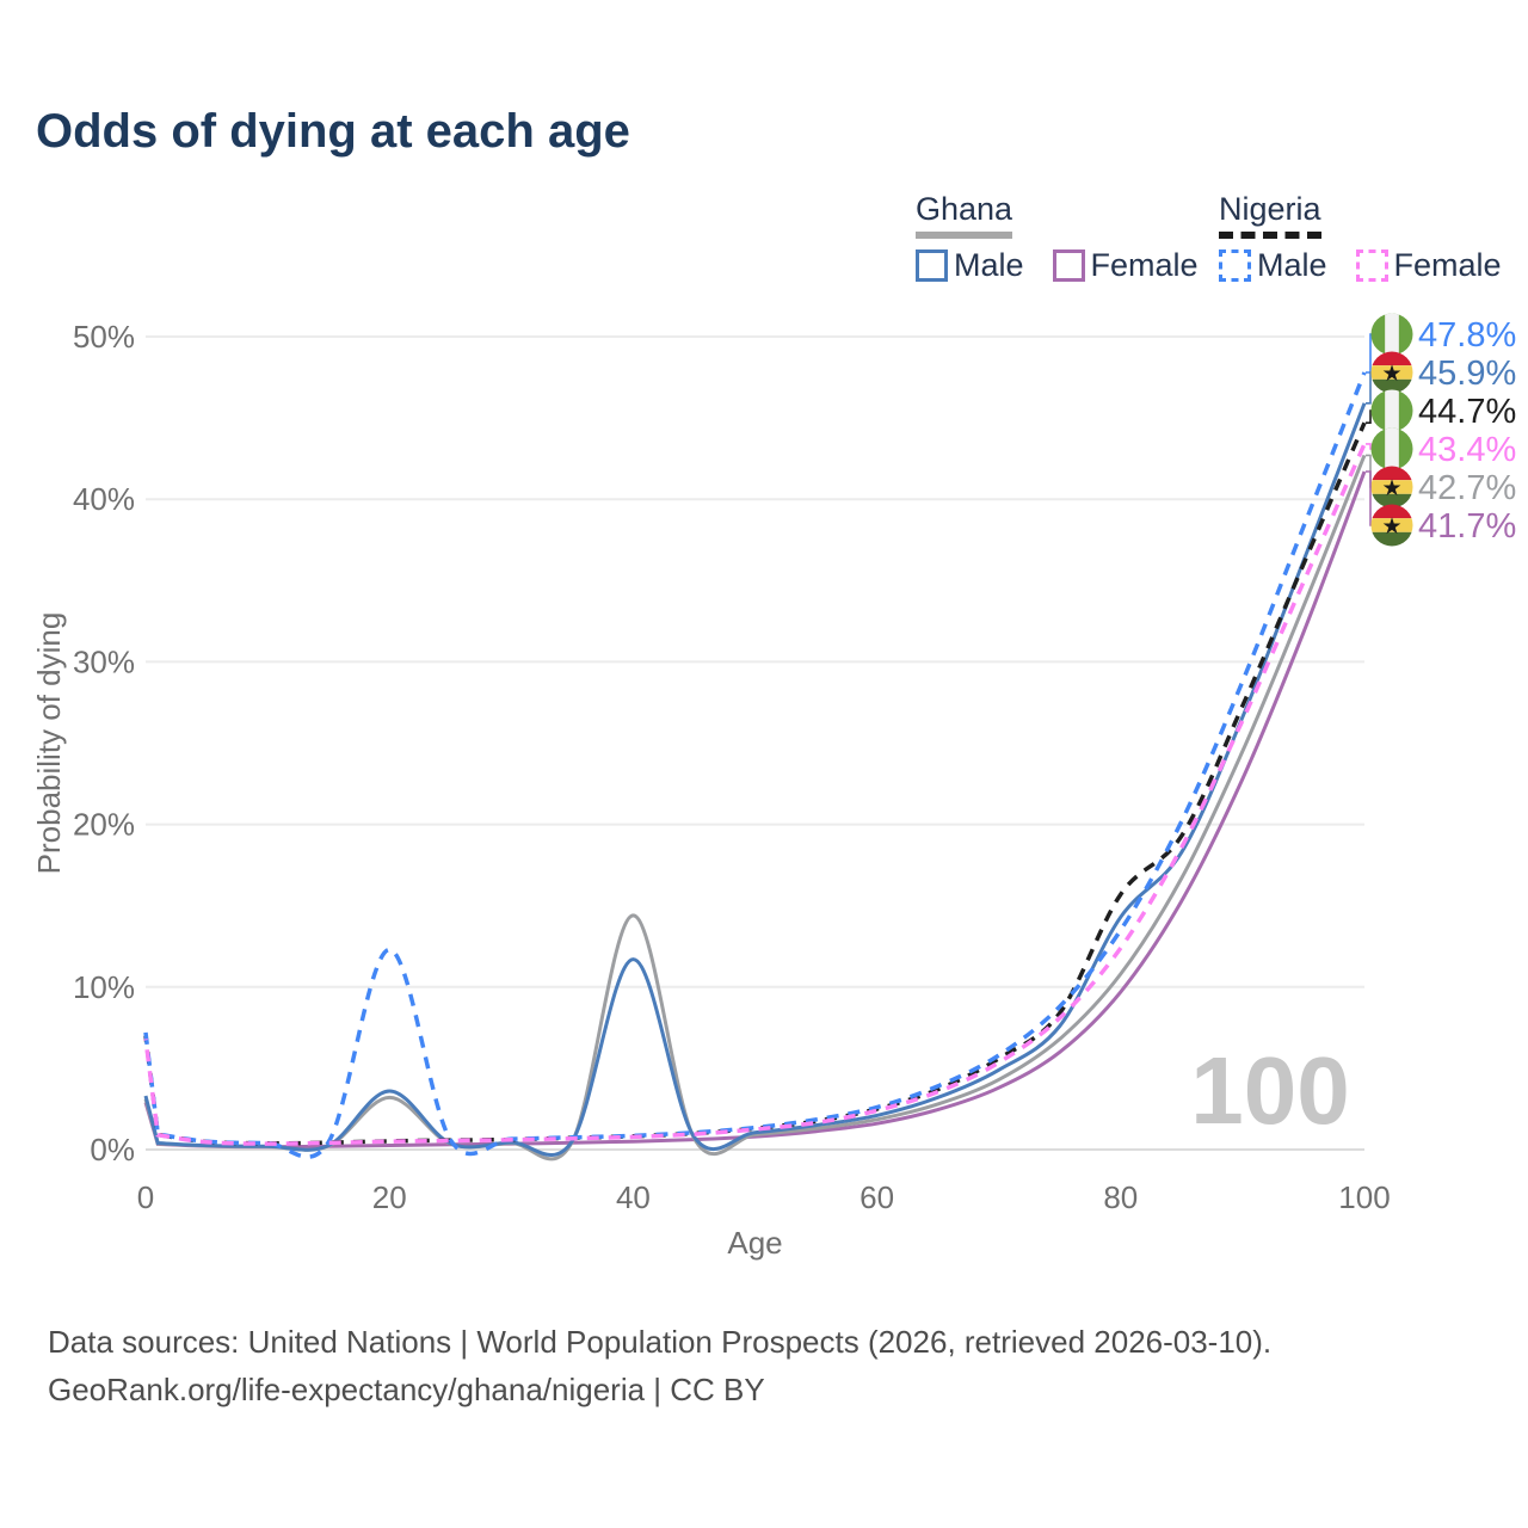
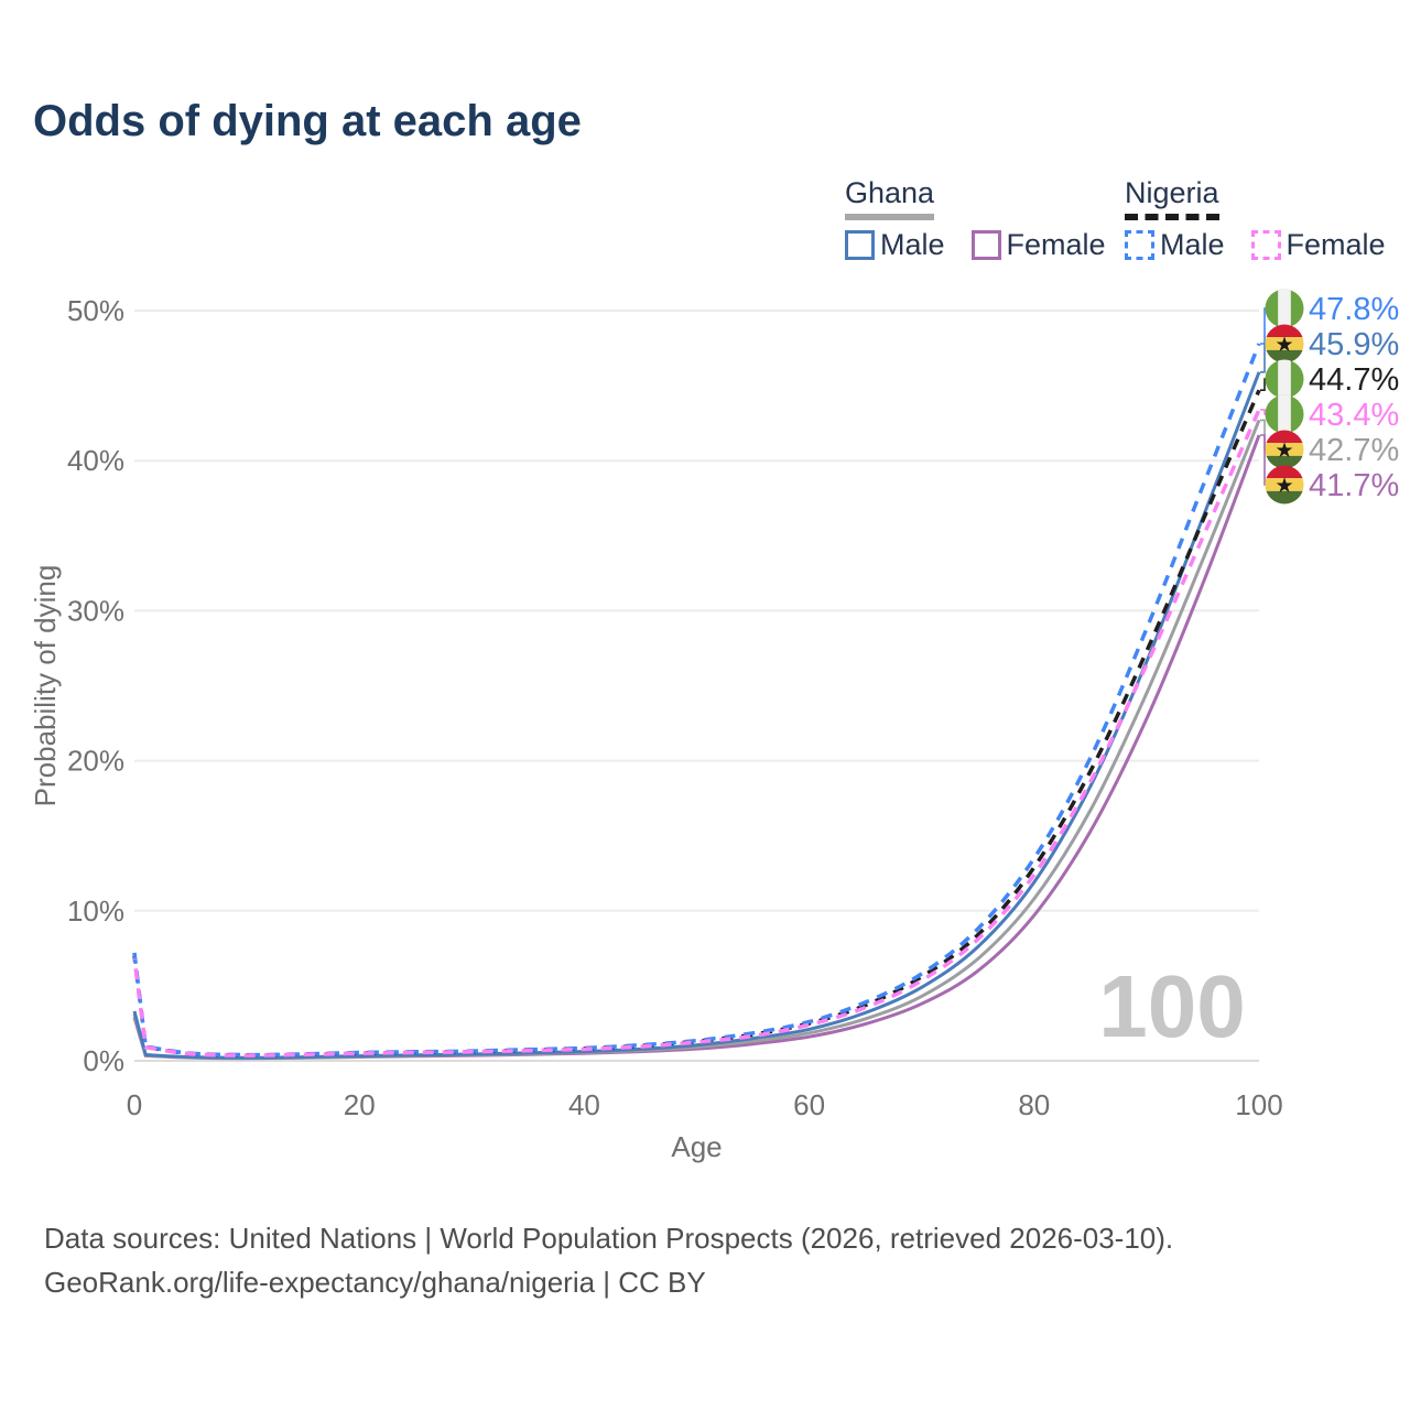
Ghana/20: 3.2% -> 0.3%
Ghana Male/20: 3.6% -> 0.3%
Nigeria Male/20: 12.3% -> 0.6%
Ghana/40: 14.4% -> 0.6%
Ghana Male/40: 11.7% -> 0.6%
Ghana Male/80: 14.3% -> 11.9%
Nigeria/80: 15.7% -> 12.9%
